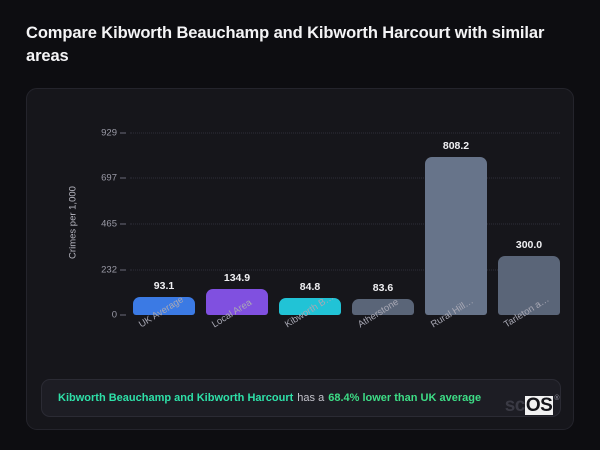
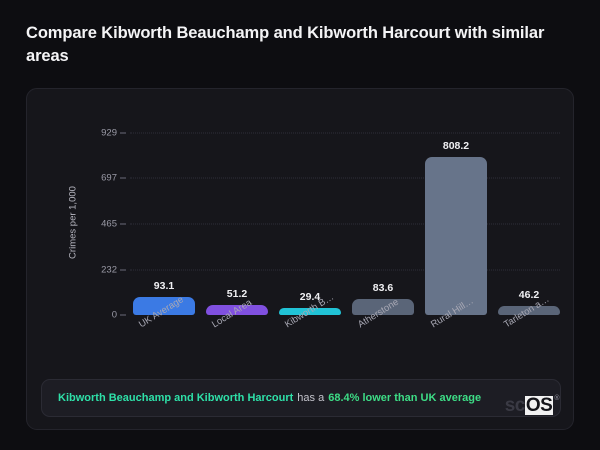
Local Area: 134.9 -> 51.2
Kibworth B…: 84.8 -> 29.4
Tarleton a…: 300.0 -> 46.2
